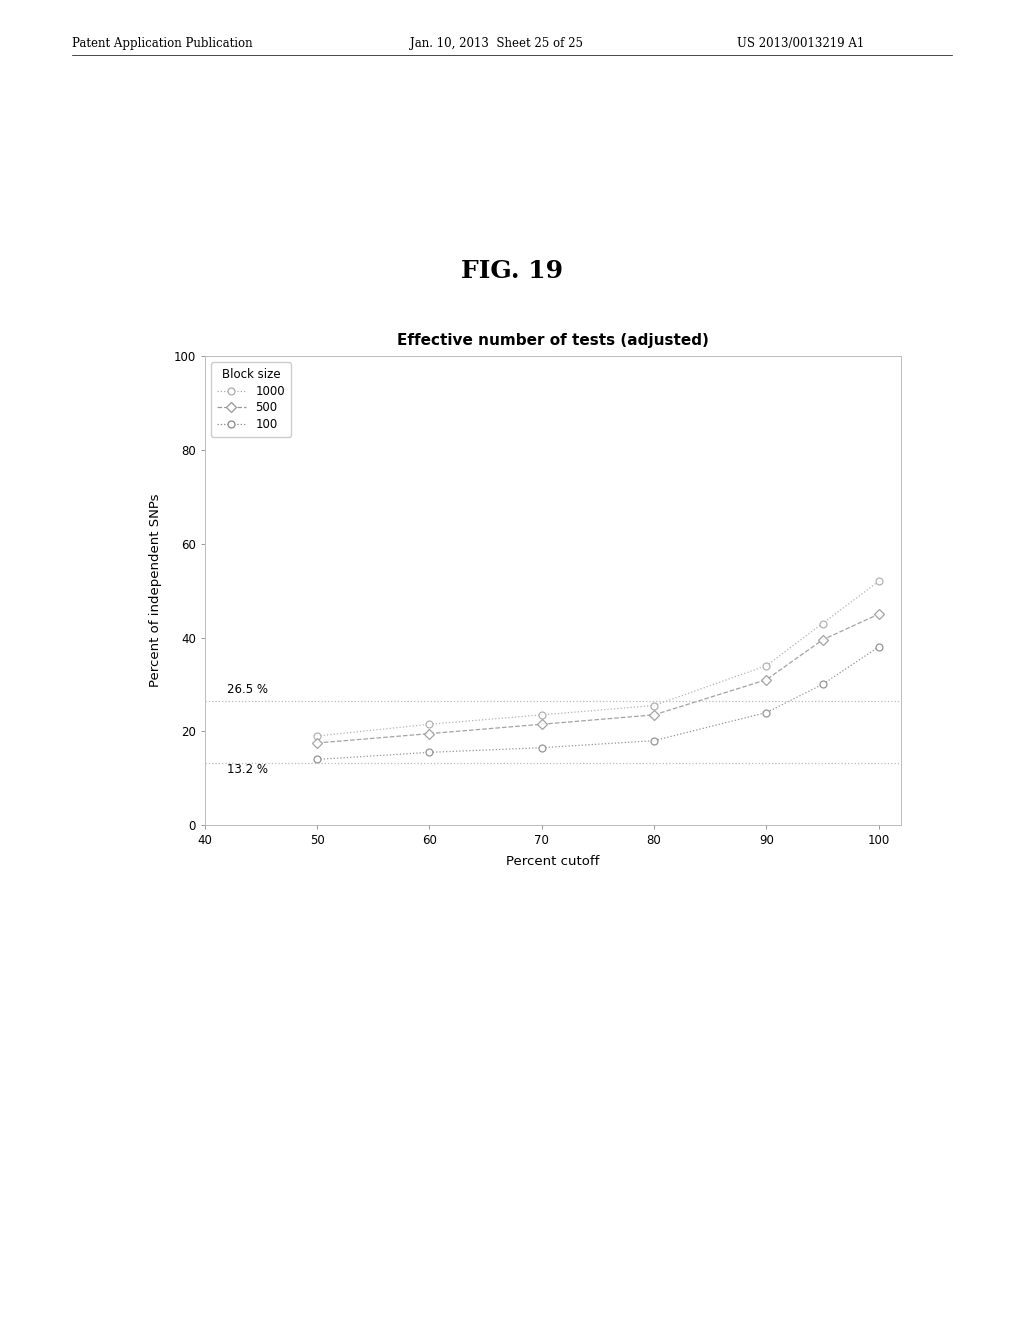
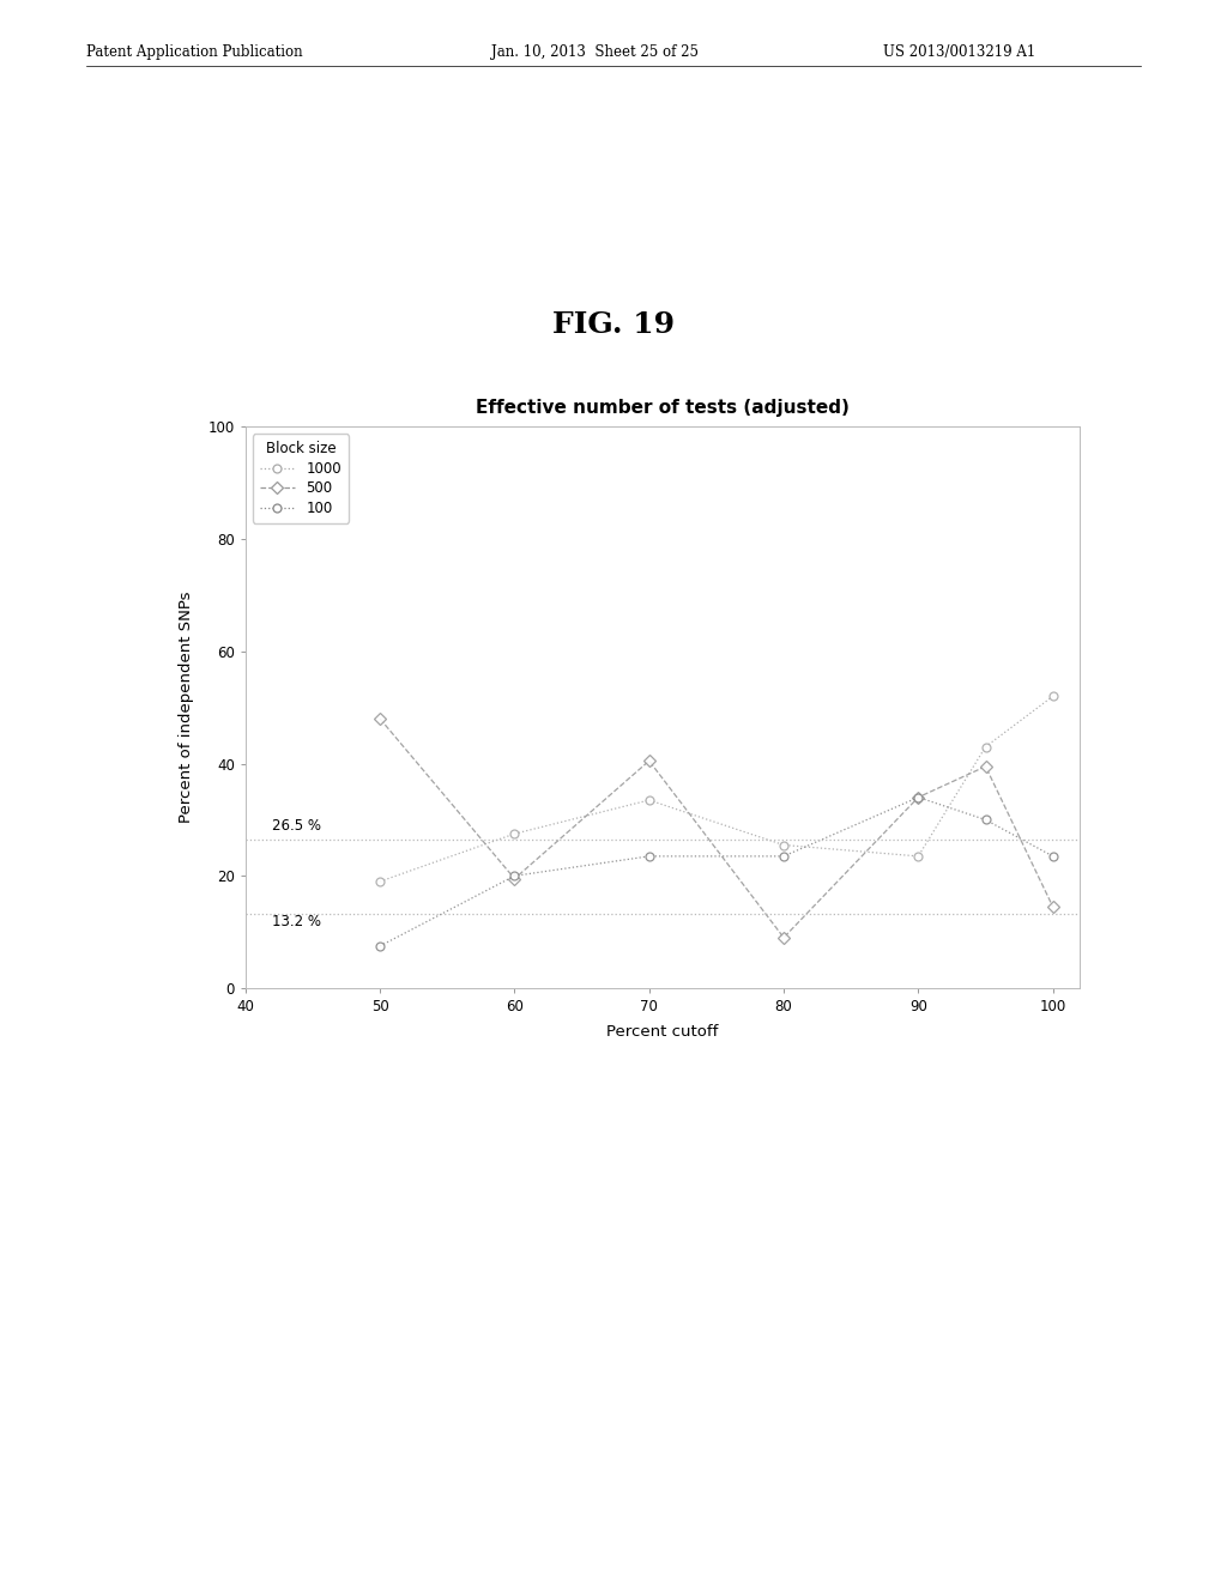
500/50: 17.5 -> 48.0
100/50: 14.0 -> 7.5
1000/60: 21.5 -> 27.5
100/60: 15.5 -> 20.0
1000/70: 23.5 -> 33.5
500/70: 21.5 -> 40.5
100/70: 16.5 -> 23.5
500/80: 23.5 -> 9.0
100/80: 18.0 -> 23.5
1000/90: 34.0 -> 23.5
500/90: 31.0 -> 34.0
100/90: 24.0 -> 34.0
500/100: 45.0 -> 14.5
100/100: 38.0 -> 23.5
